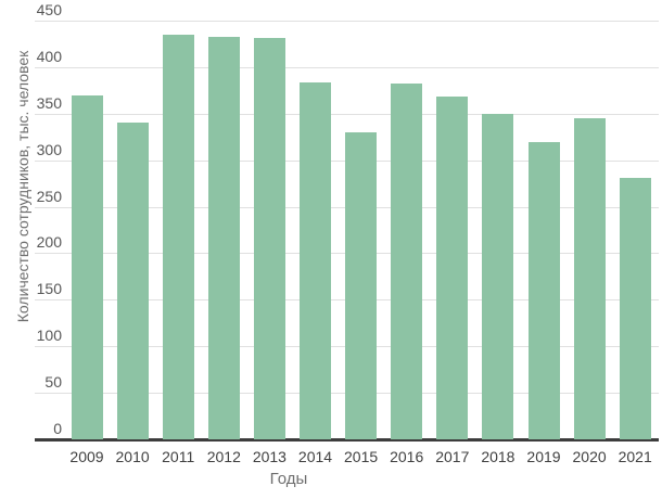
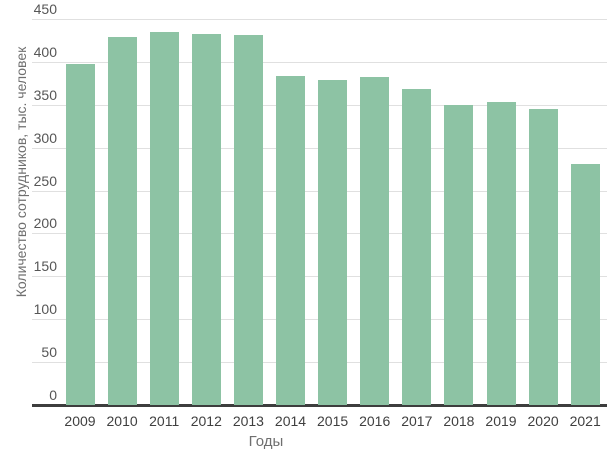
2009: 370 -> 400
2010: 340 -> 430
2015: 330 -> 380
2019: 320 -> 350
